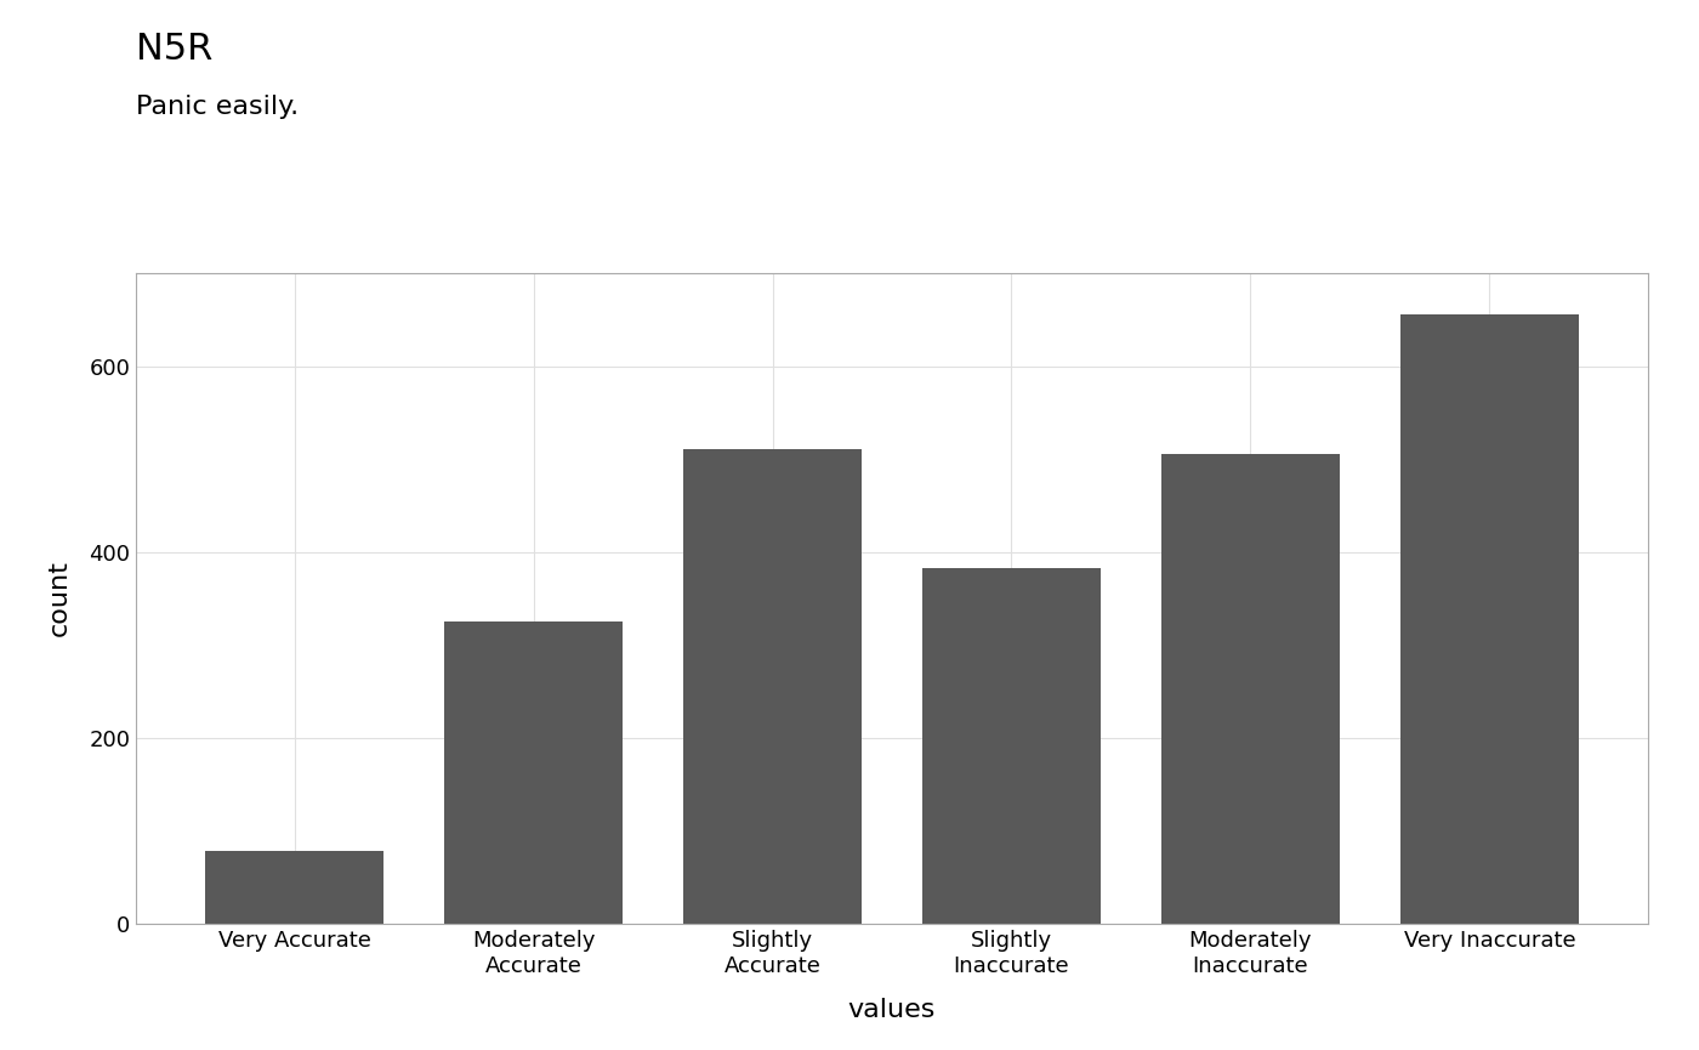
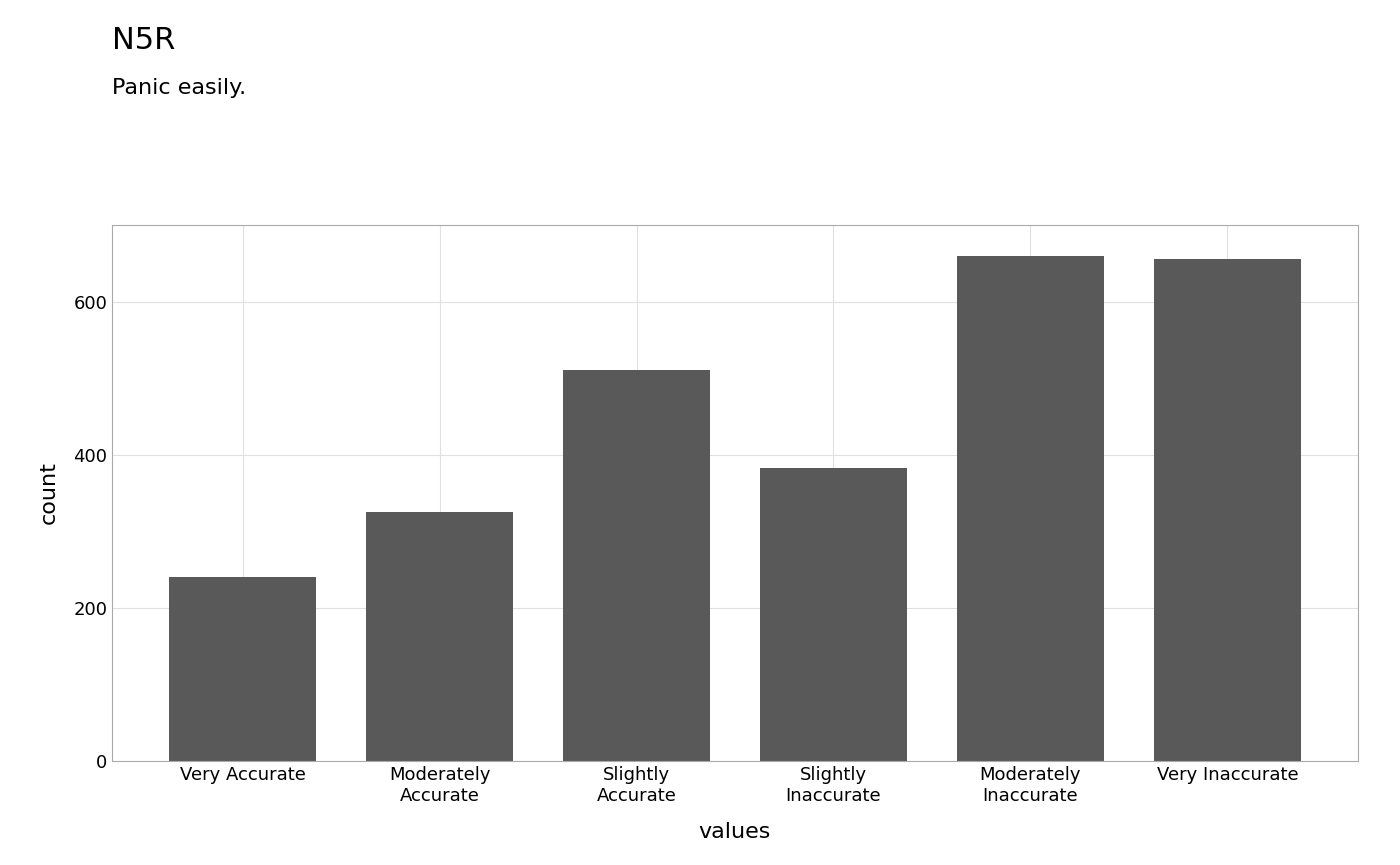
Very Accurate: 78 -> 240
Moderately Inaccurate: 506 -> 660
